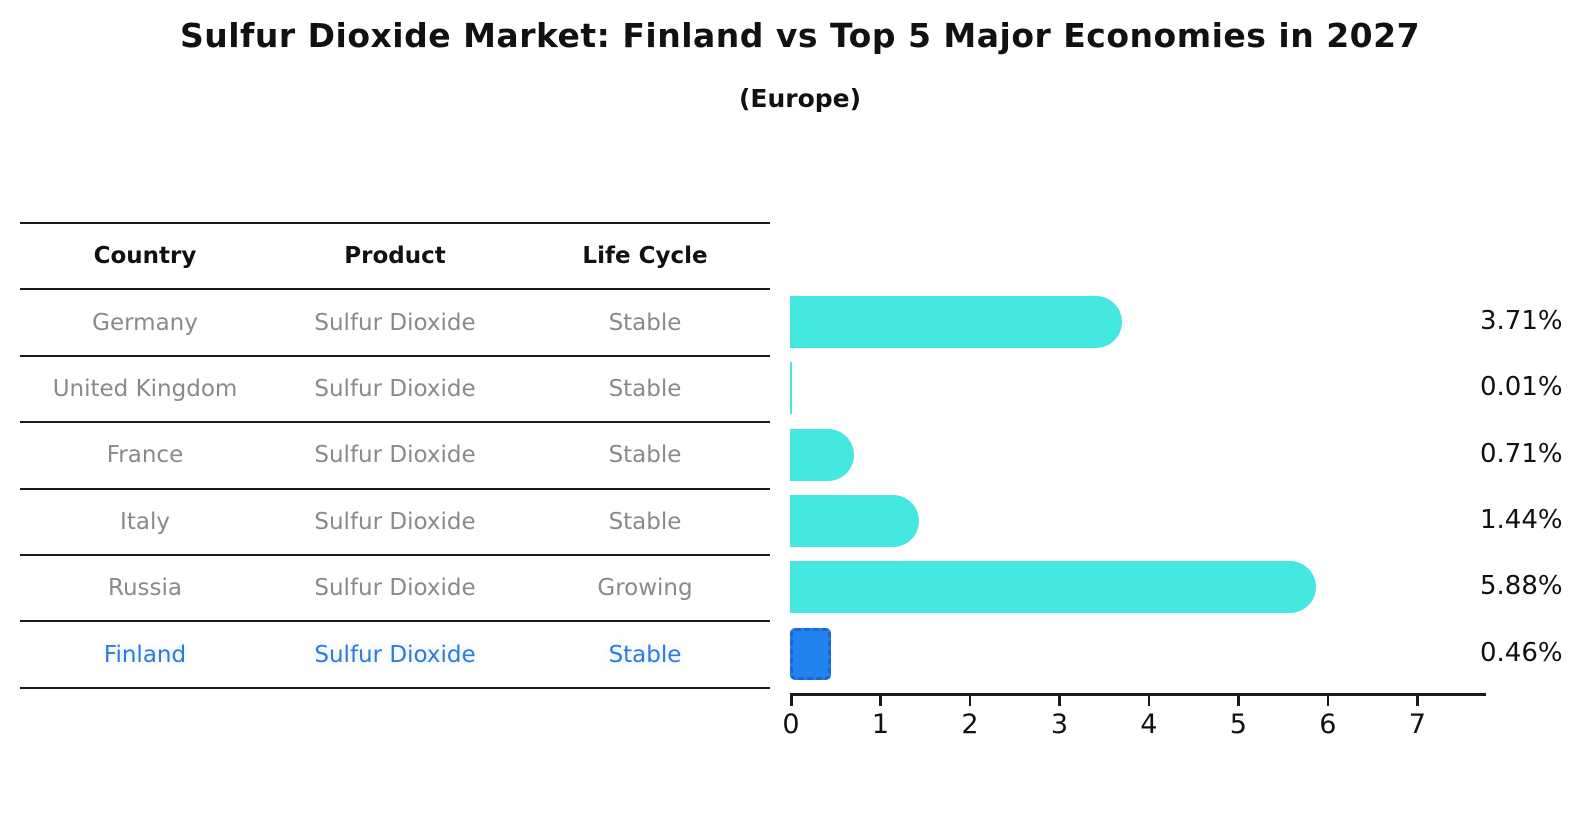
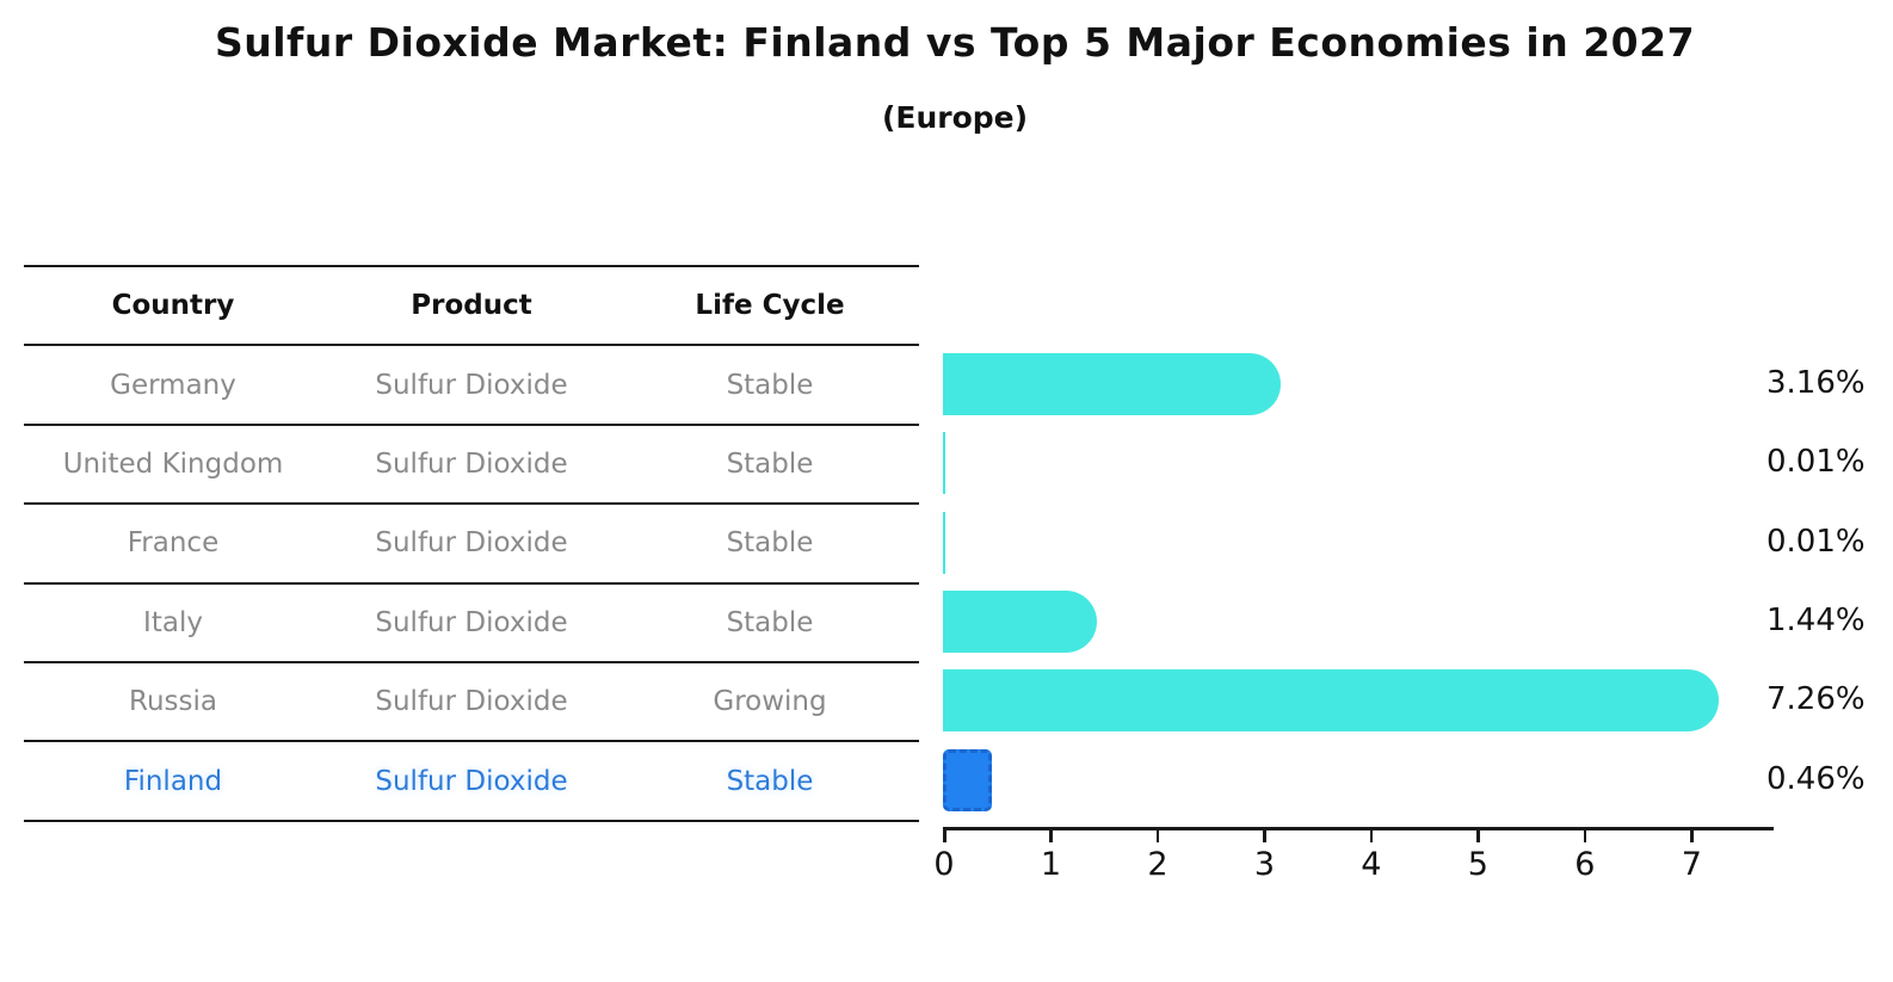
Germany: 3.71% -> 3.16%
France: 0.71% -> 0.01%
Russia: 5.88% -> 7.26%
